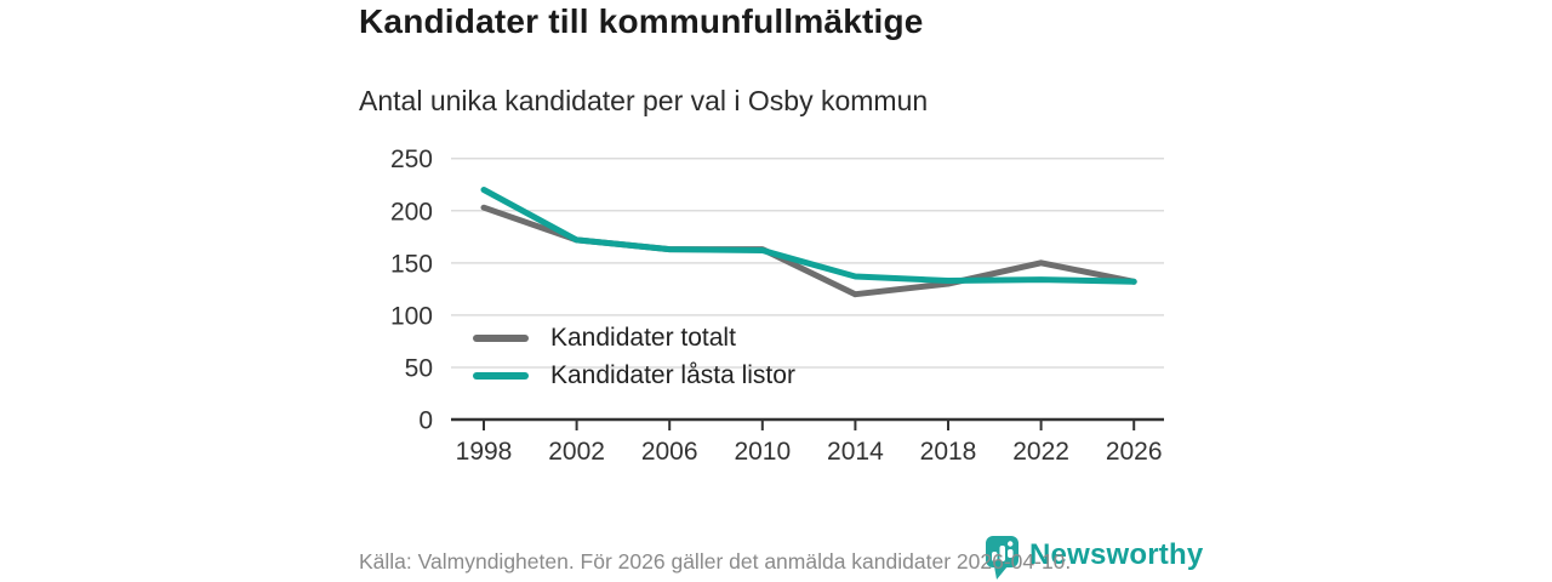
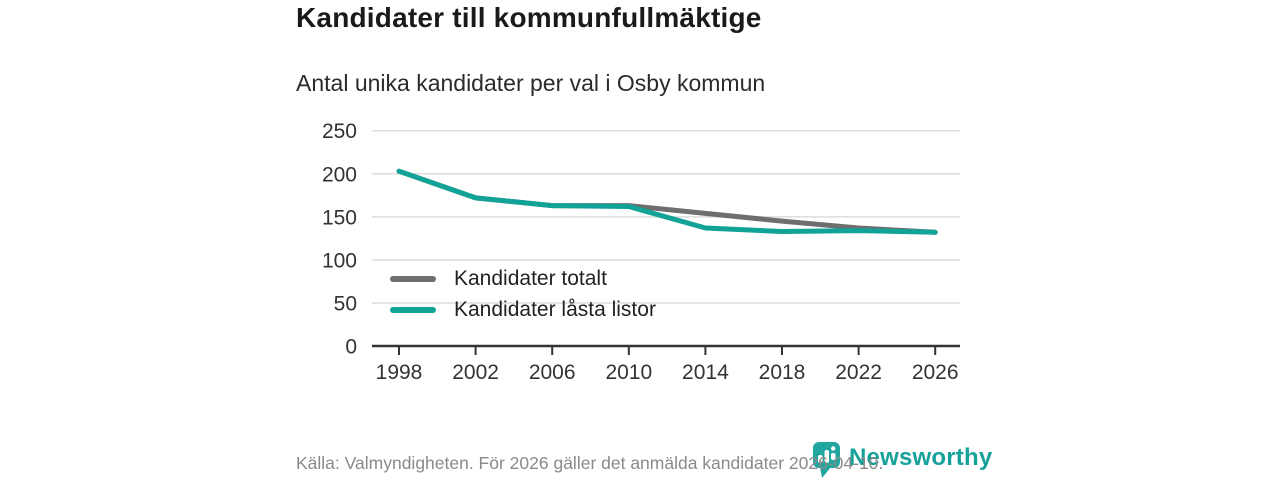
Kandidater låsta listor/1998: 220 -> 200
Kandidater totalt/2014: 120 -> 150
Kandidater totalt/2018: 130 -> 140
Kandidater totalt/2022: 150 -> 140
